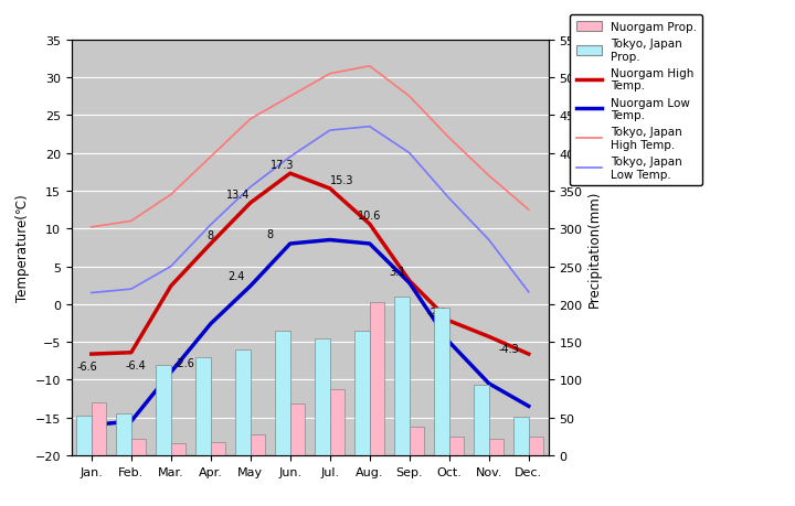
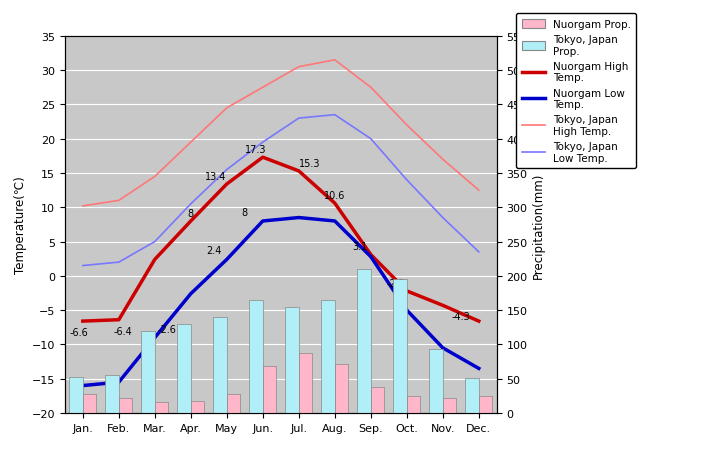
Nuorgam Prop./Jan.: 70 -> 28
Nuorgam Prop./Aug.: 202 -> 72
Tokyo, Japan Low Temp./Dec.: 1.6 -> 3.5
